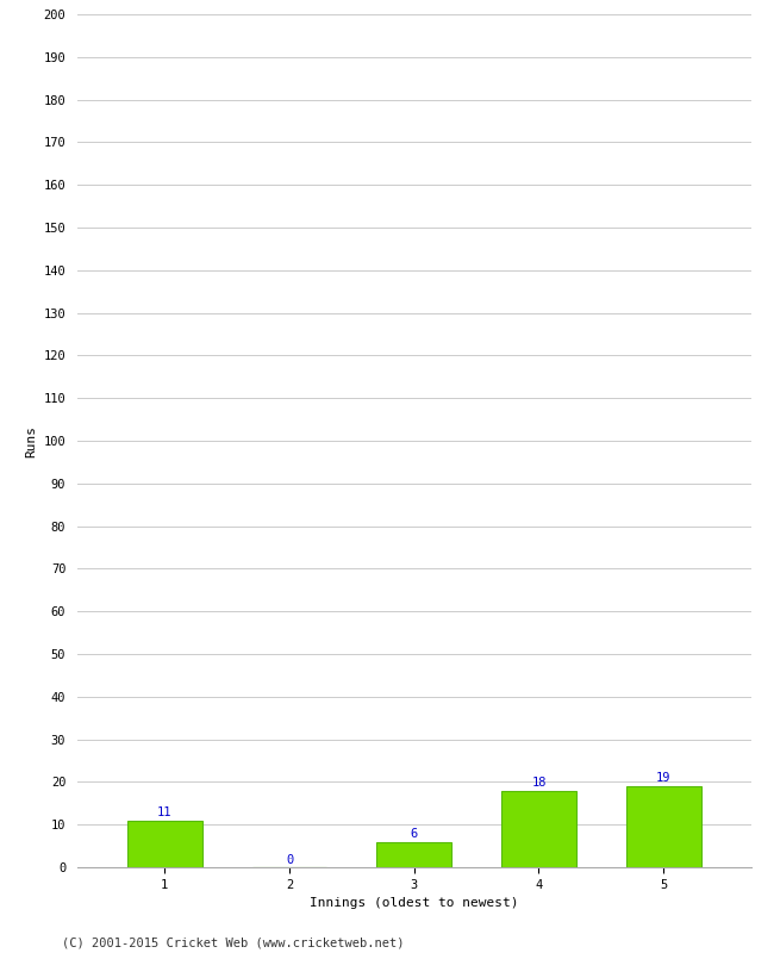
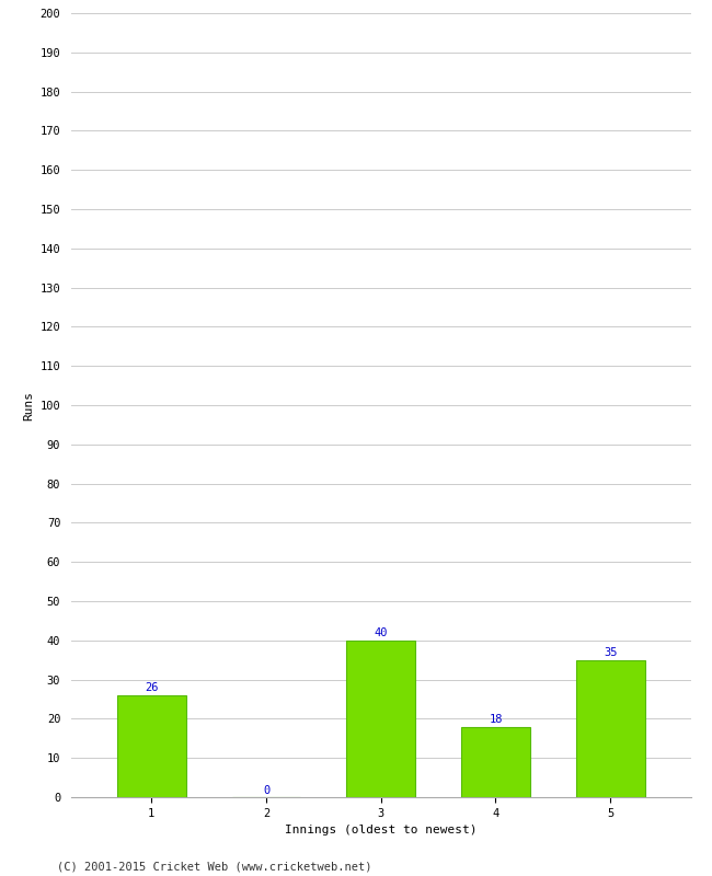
1: 11 -> 26
3: 6 -> 40
5: 19 -> 35
